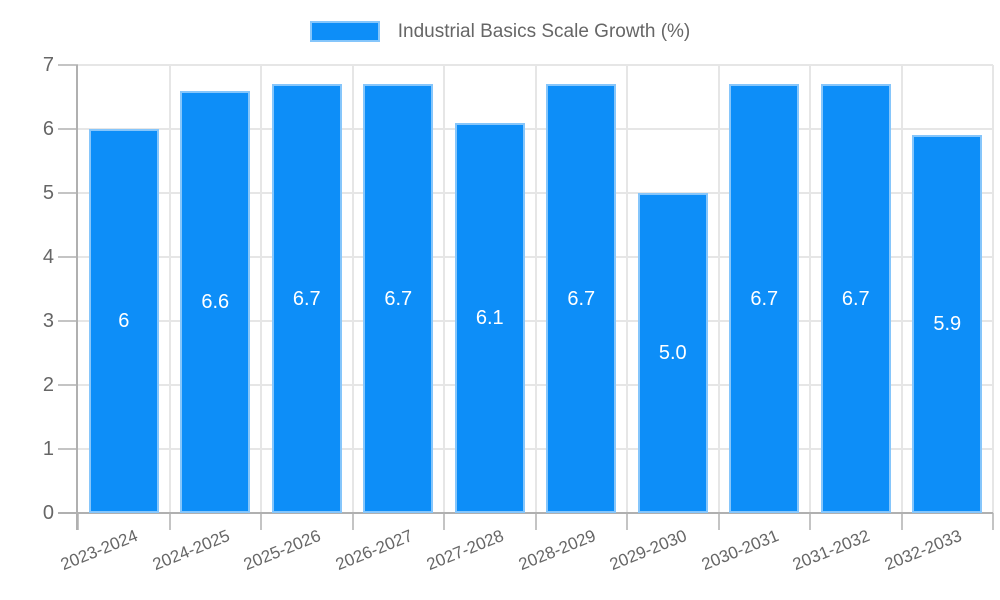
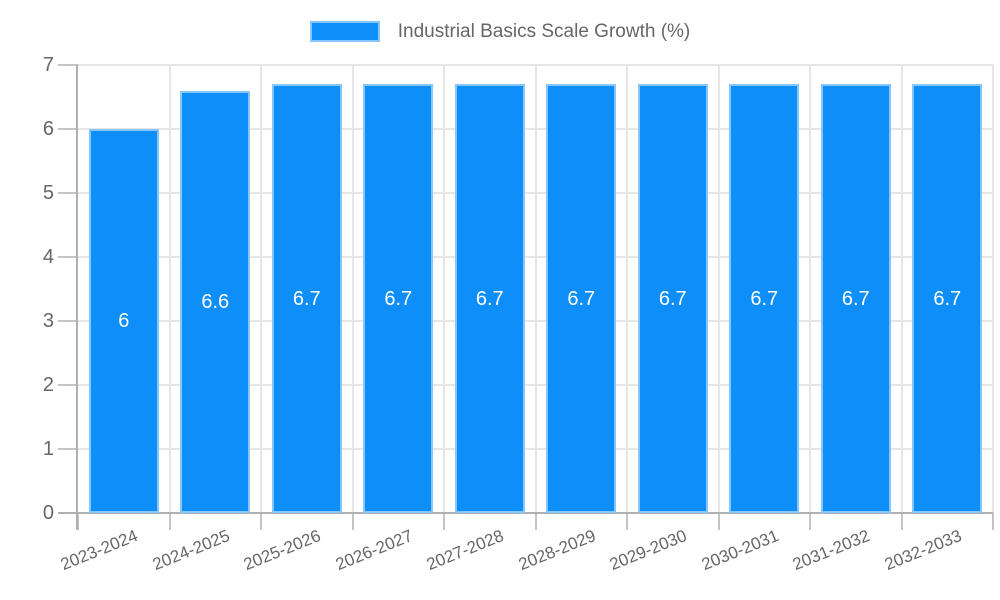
2027-2028: 6.1 -> 6.7
2029-2030: 5.0 -> 6.7
2032-2033: 5.9 -> 6.7
